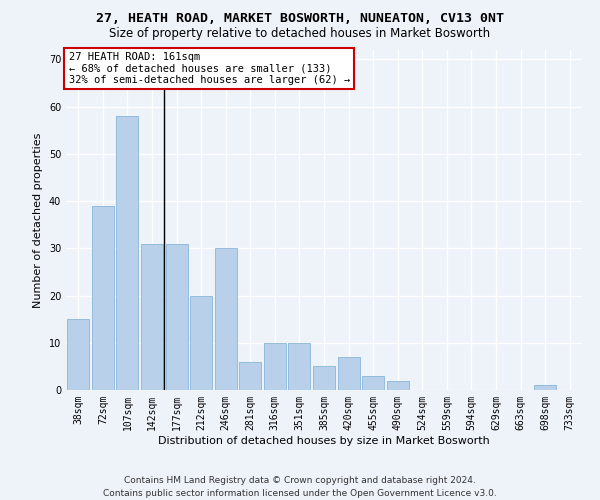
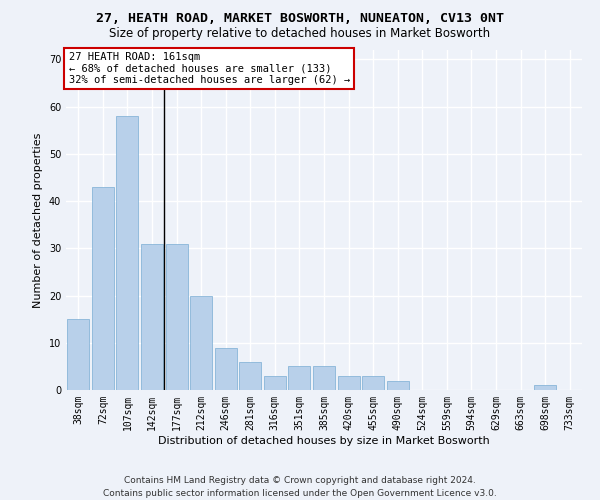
72sqm: 39 -> 43
246sqm: 30 -> 9
316sqm: 10 -> 3
351sqm: 10 -> 5
420sqm: 7 -> 3
